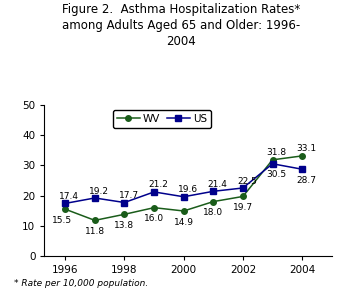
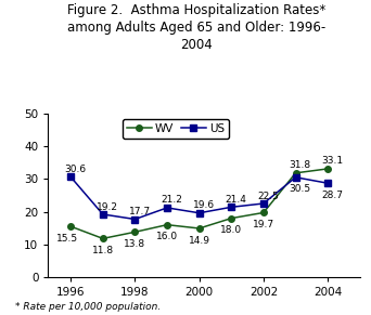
US/1996: 17.4 -> 30.6
